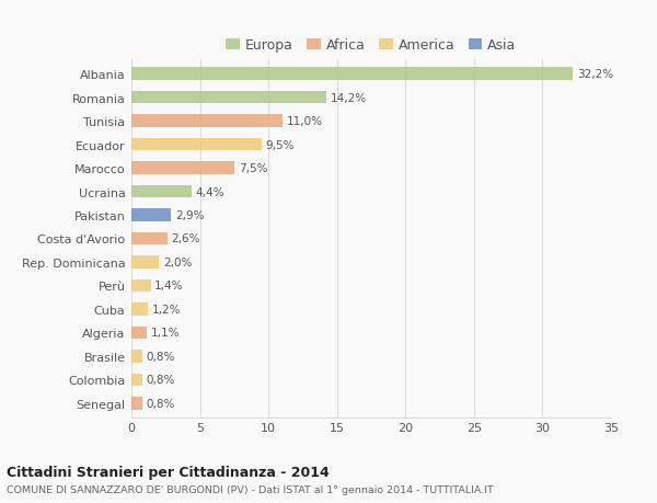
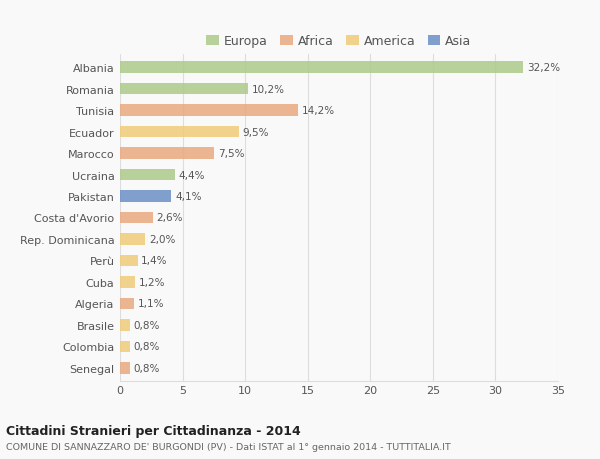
Romania: 14,2% -> 10,2%
Tunisia: 11,0% -> 14,2%
Pakistan: 2,9% -> 4,1%
